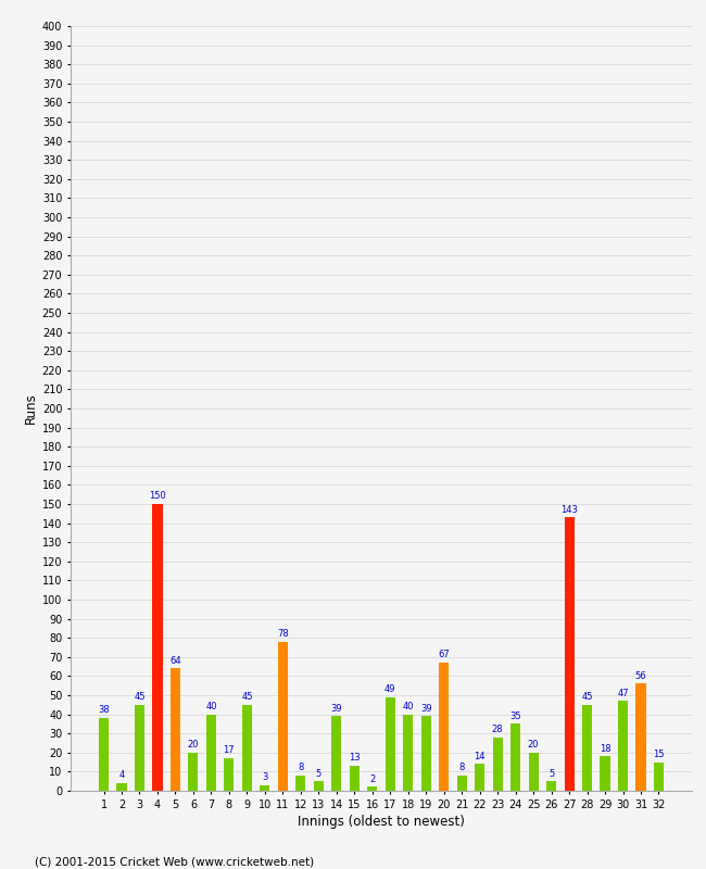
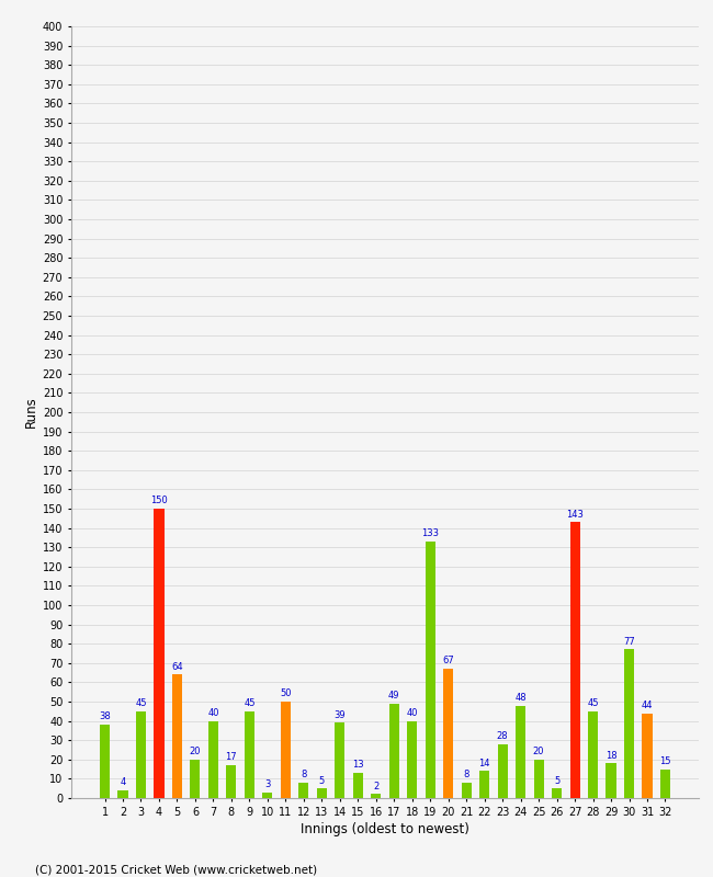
11: 78 -> 50
19: 39 -> 133
24: 35 -> 48
30: 47 -> 77
31: 56 -> 44
